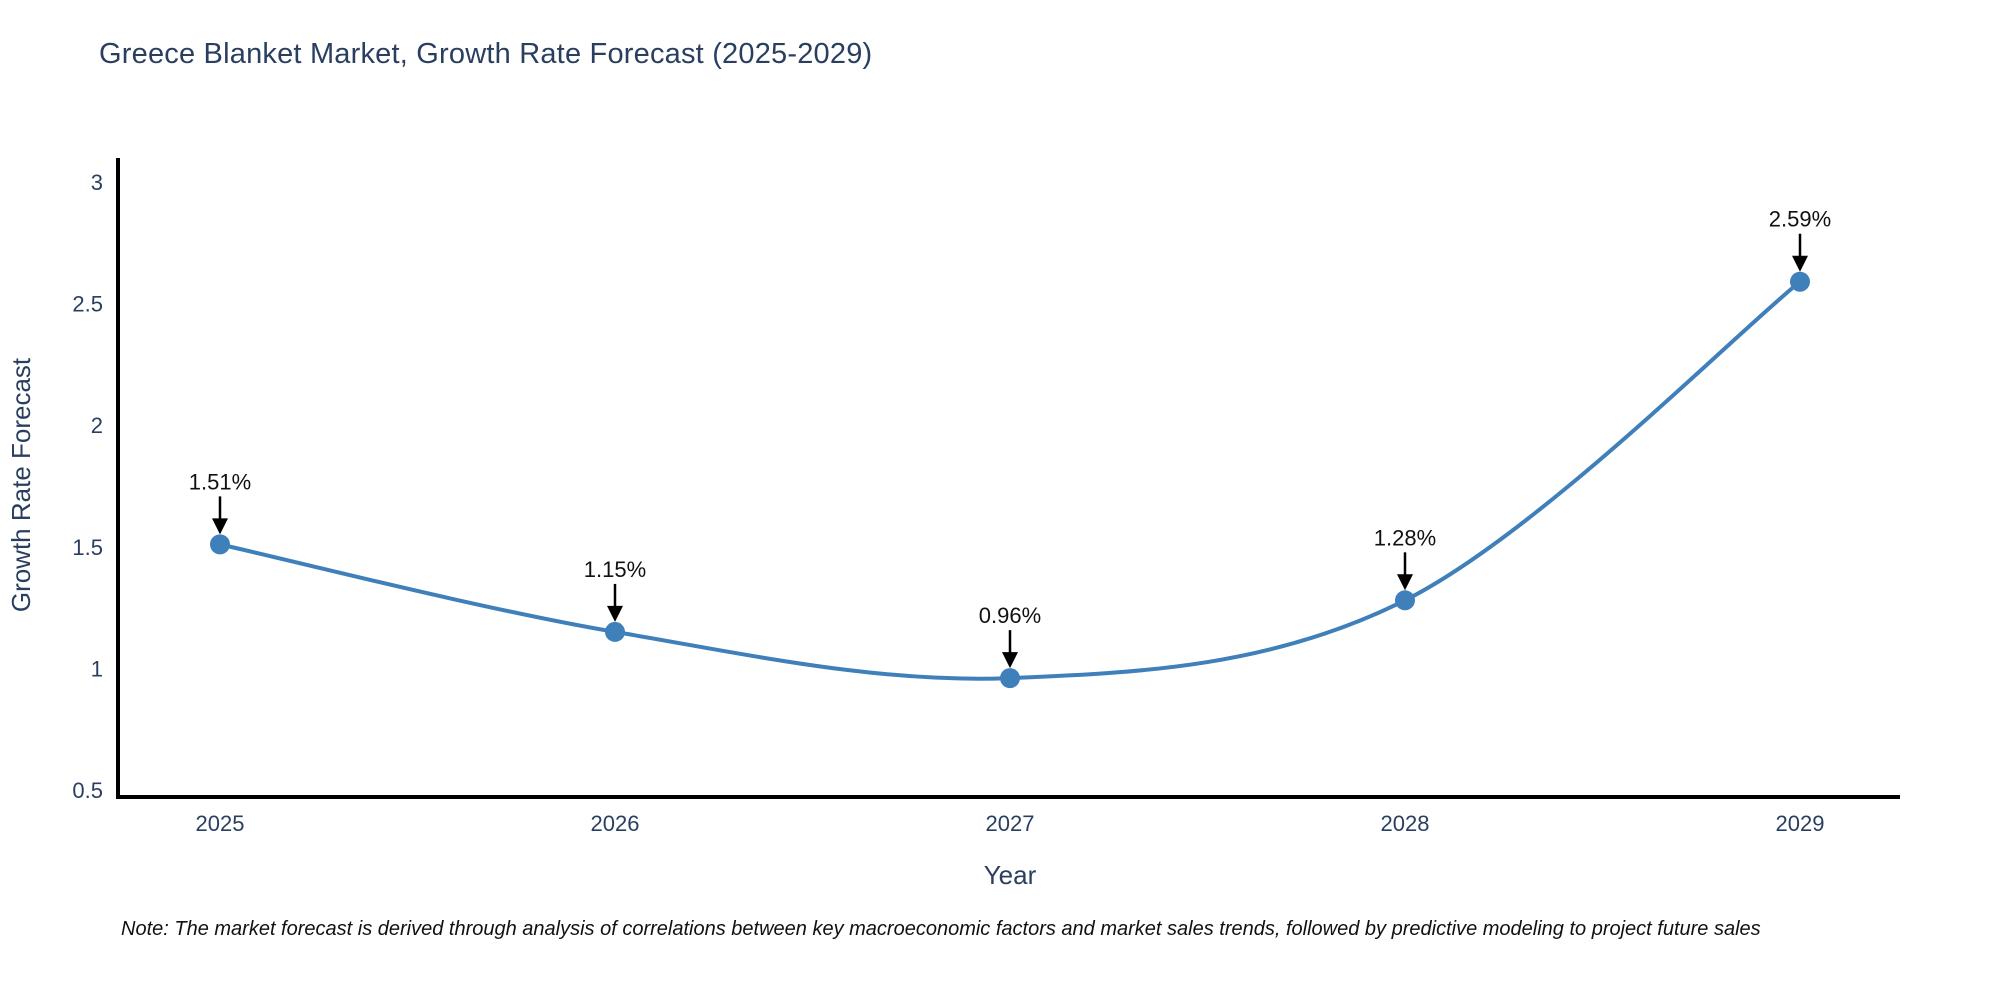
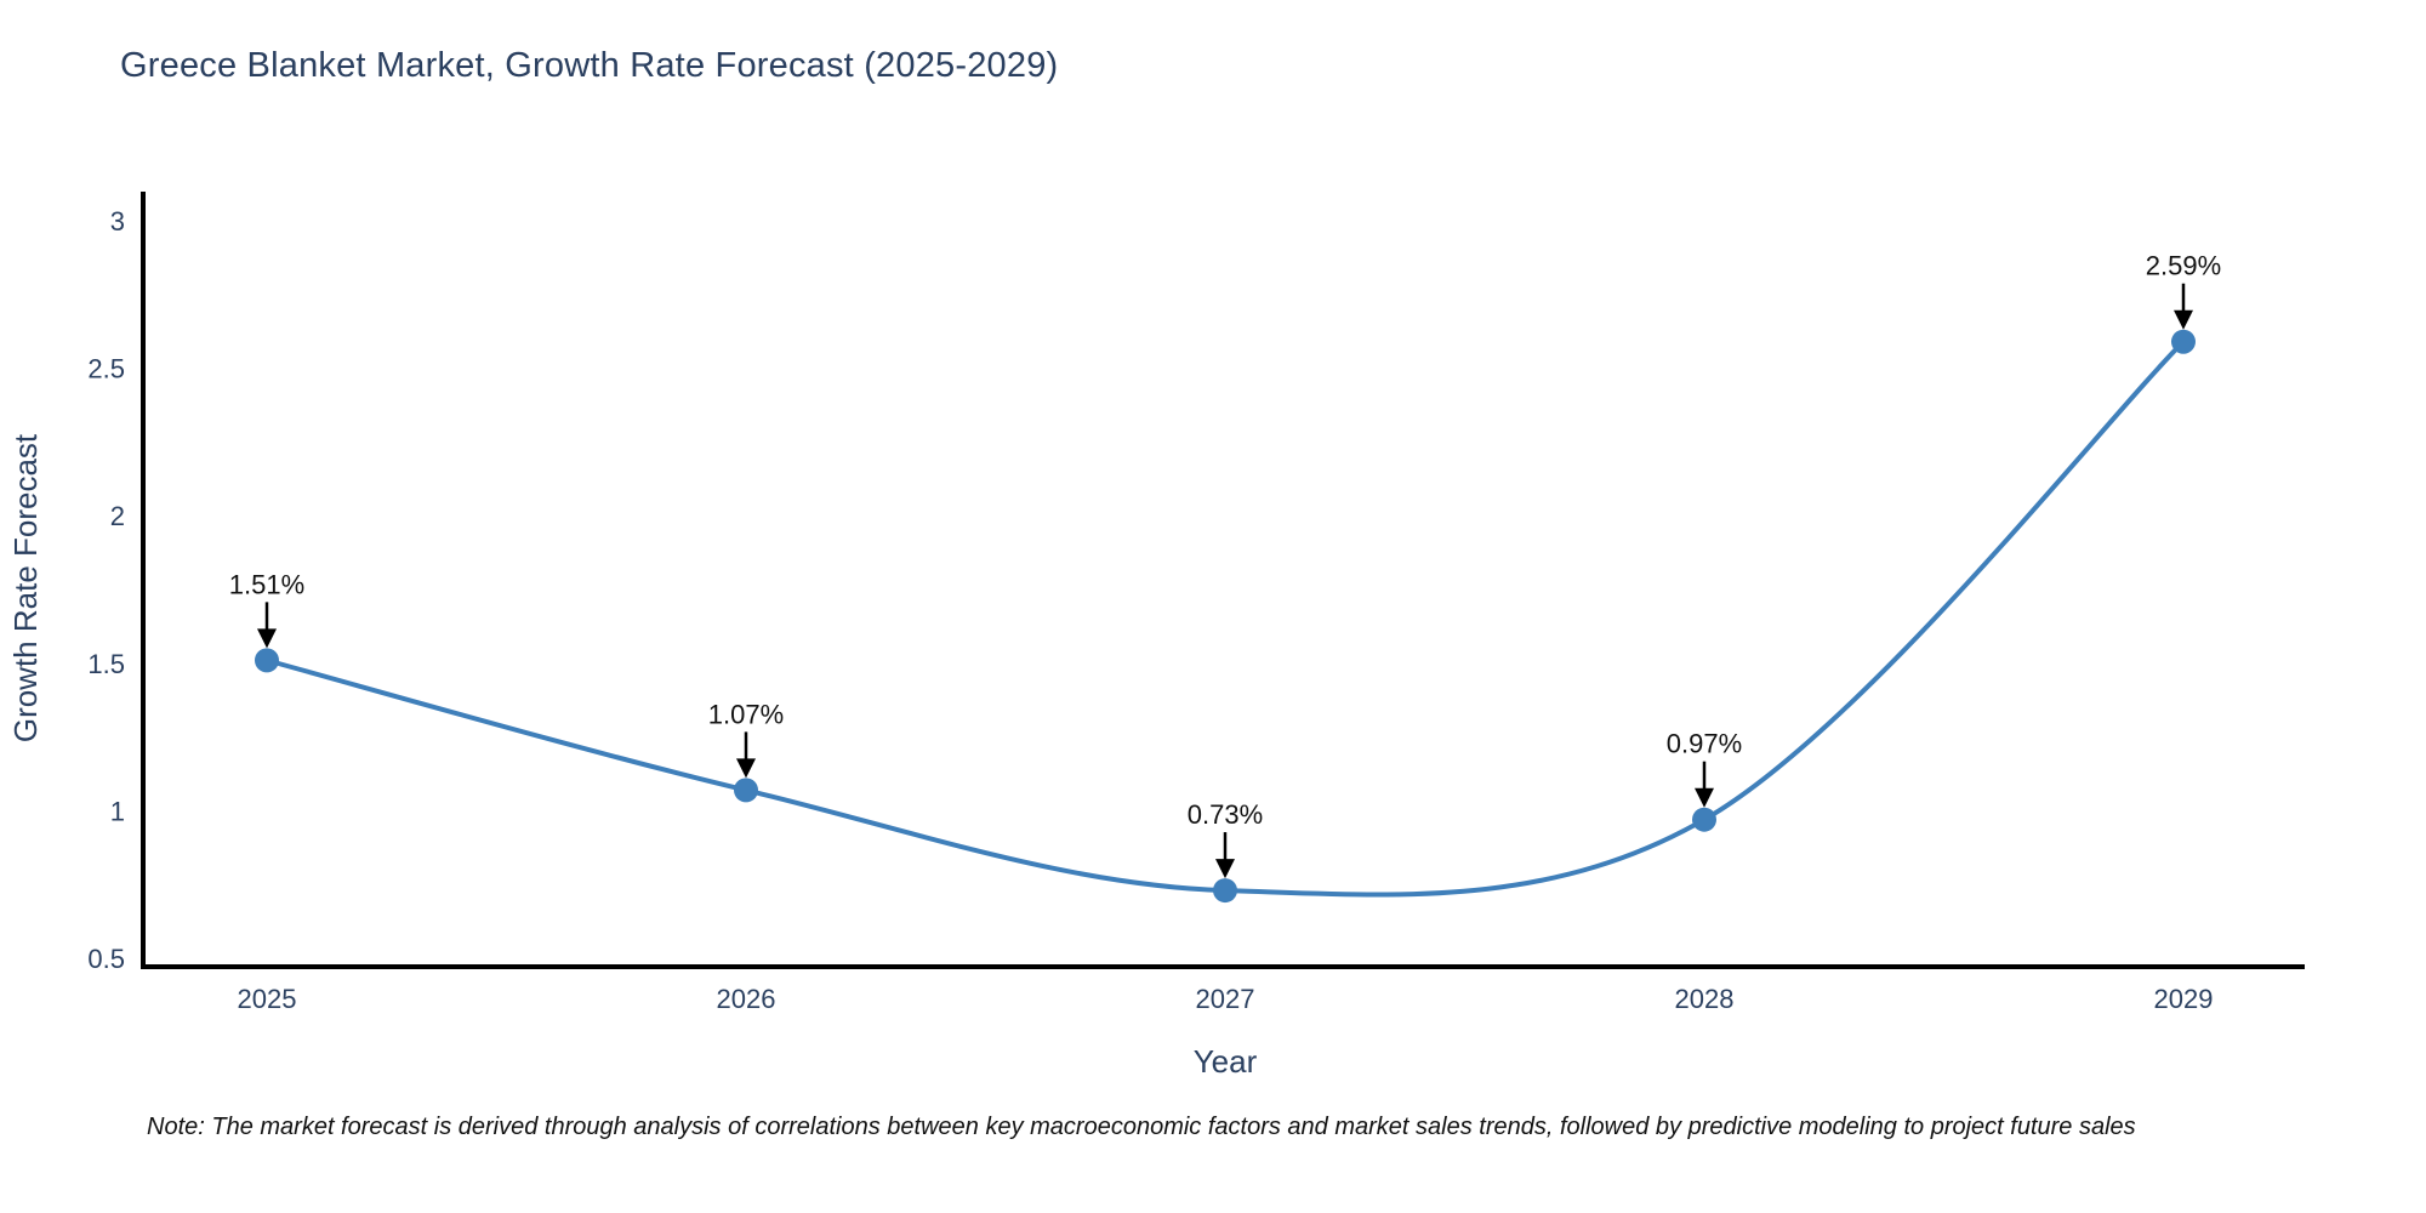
2026: 1.15% -> 1.07%
2027: 0.96% -> 0.73%
2028: 1.28% -> 0.97%
